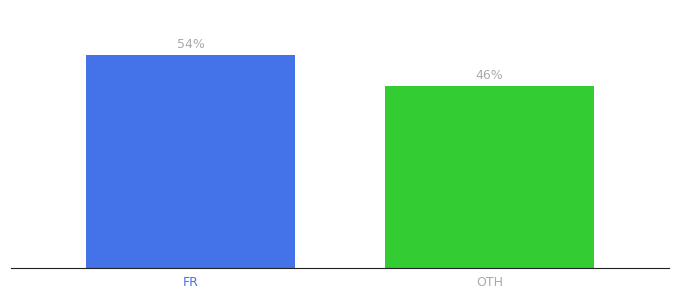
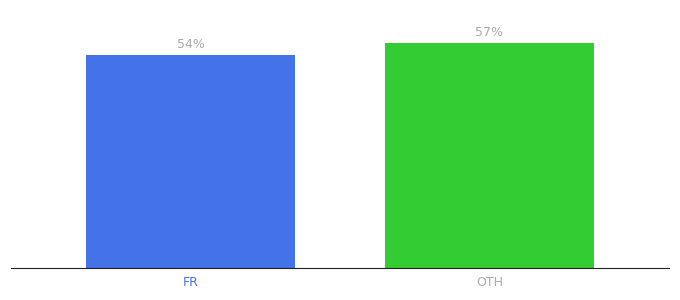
OTH: 46% -> 57%
